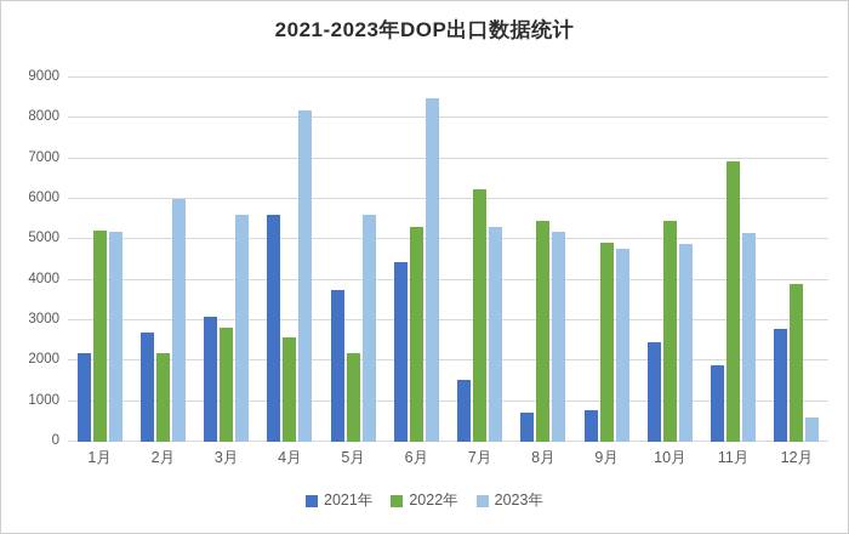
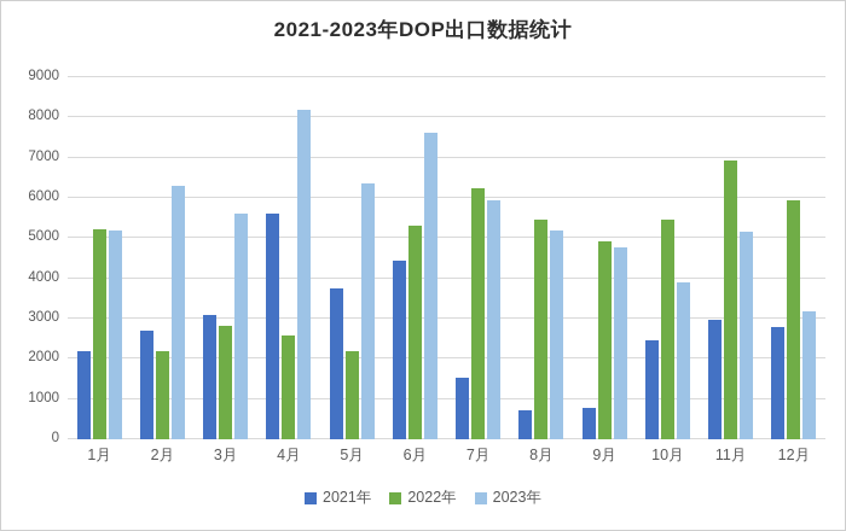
2023年/2月: 6000 -> 6300
2023年/5月: 5600 -> 6400
2023年/6月: 8500 -> 7600
2023年/7月: 5300 -> 6000
2023年/10月: 4900 -> 3900
2021年/11月: 1900 -> 3000
2022年/12月: 3900 -> 6000
2023年/12月: 600 -> 3200
